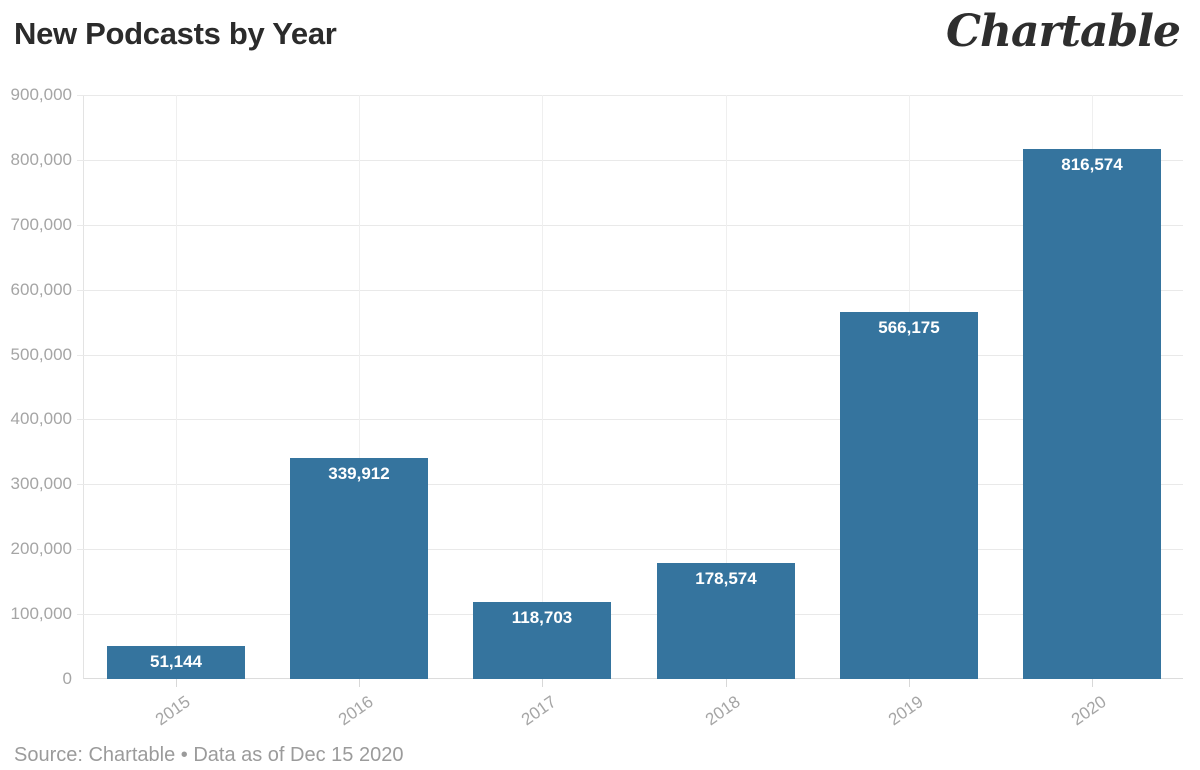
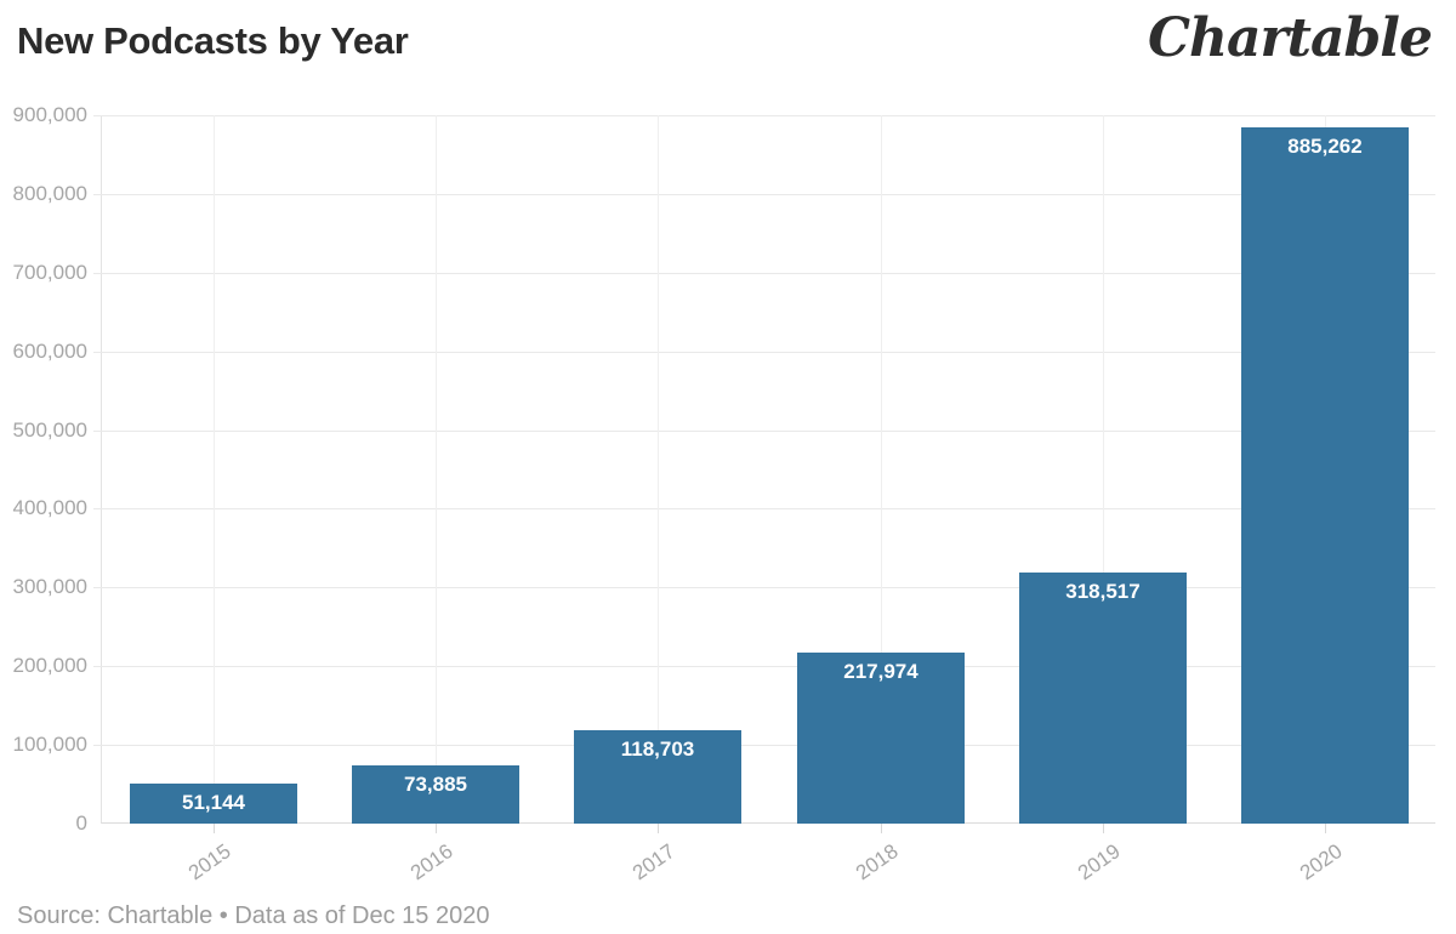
2016: 339,912 -> 73,885
2018: 178,574 -> 217,974
2019: 566,175 -> 318,517
2020: 816,574 -> 885,262
